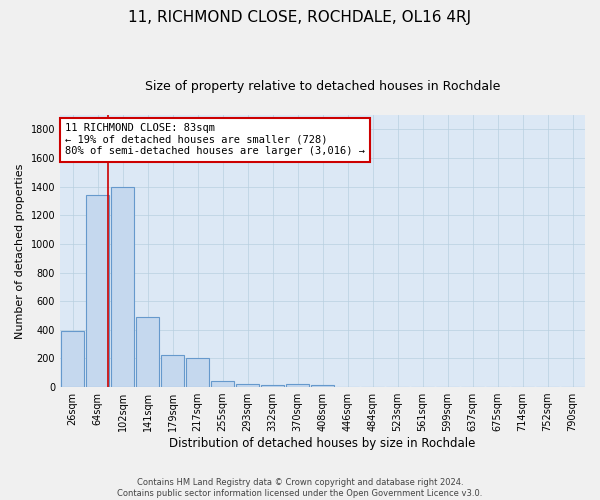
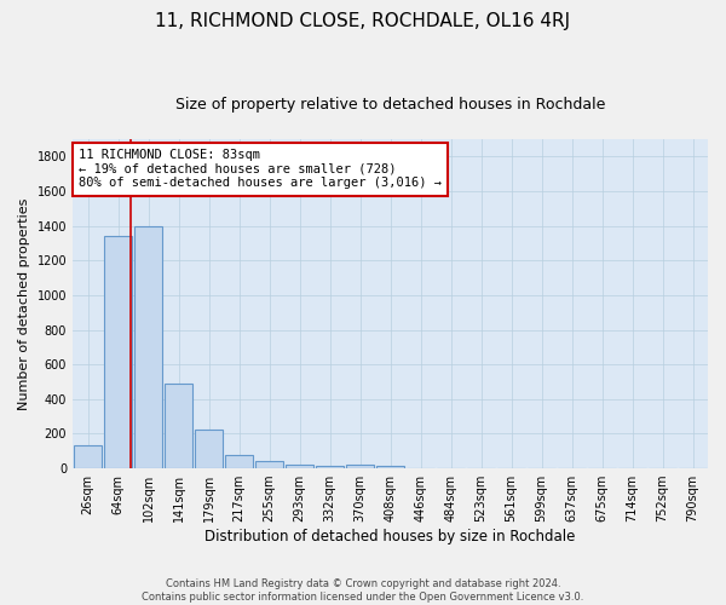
26sqm: 390 -> 130
217sqm: 200 -> 80
